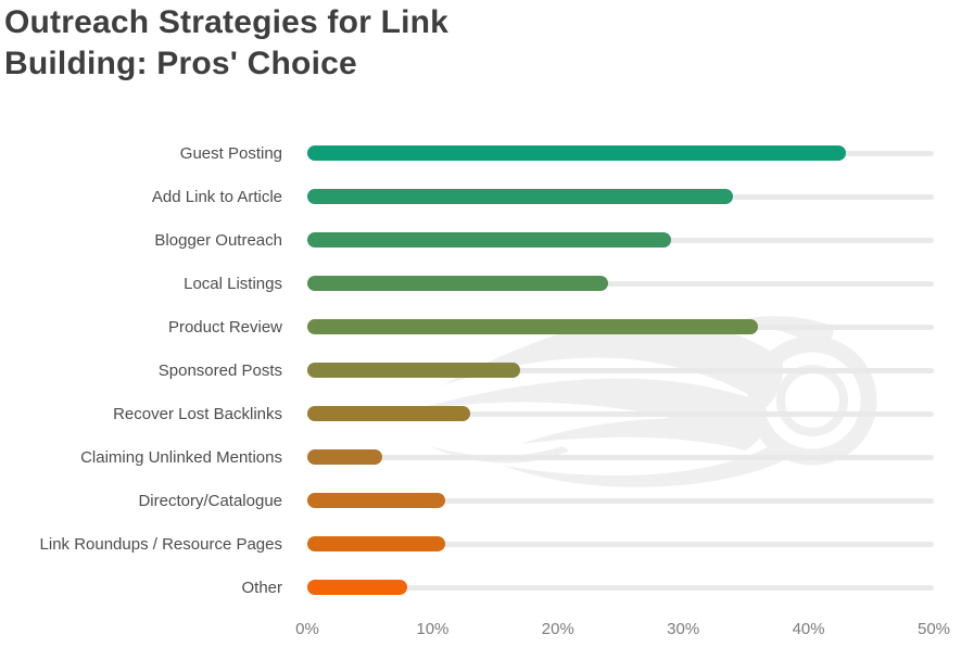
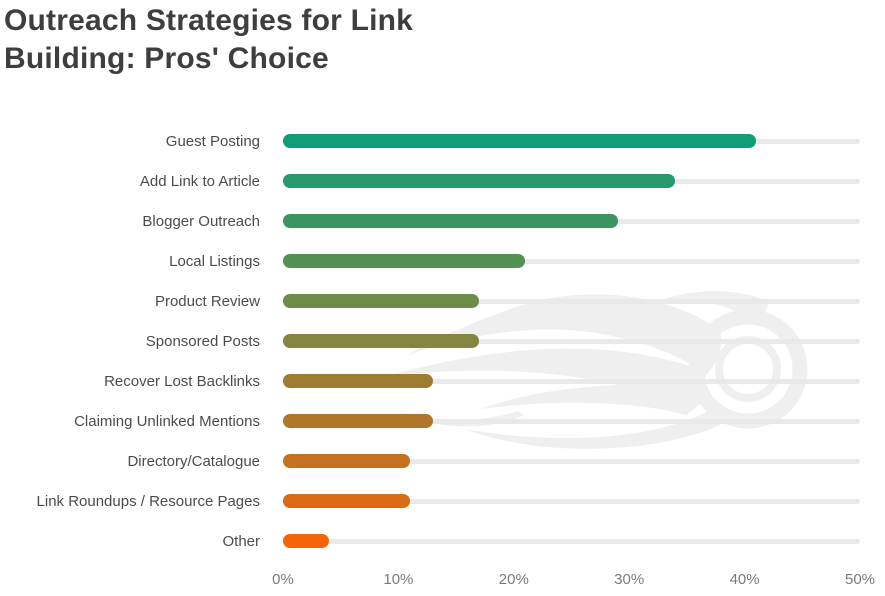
Guest Posting: 43% -> 41%
Local Listings: 24% -> 21%
Product Review: 36% -> 17%
Claiming Unlinked Mentions: 6% -> 13%
Other: 8% -> 4%
